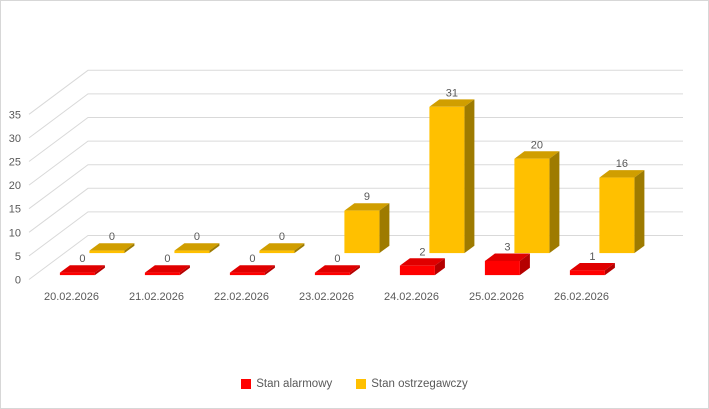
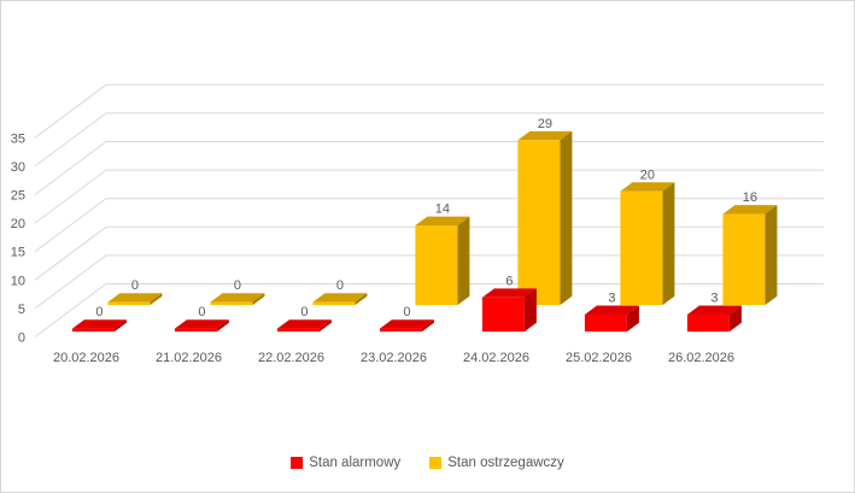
Stan ostrzegawczy/23.02.2026: 9 -> 14
Stan alarmowy/24.02.2026: 2 -> 6
Stan ostrzegawczy/24.02.2026: 31 -> 29
Stan alarmowy/26.02.2026: 1 -> 3
